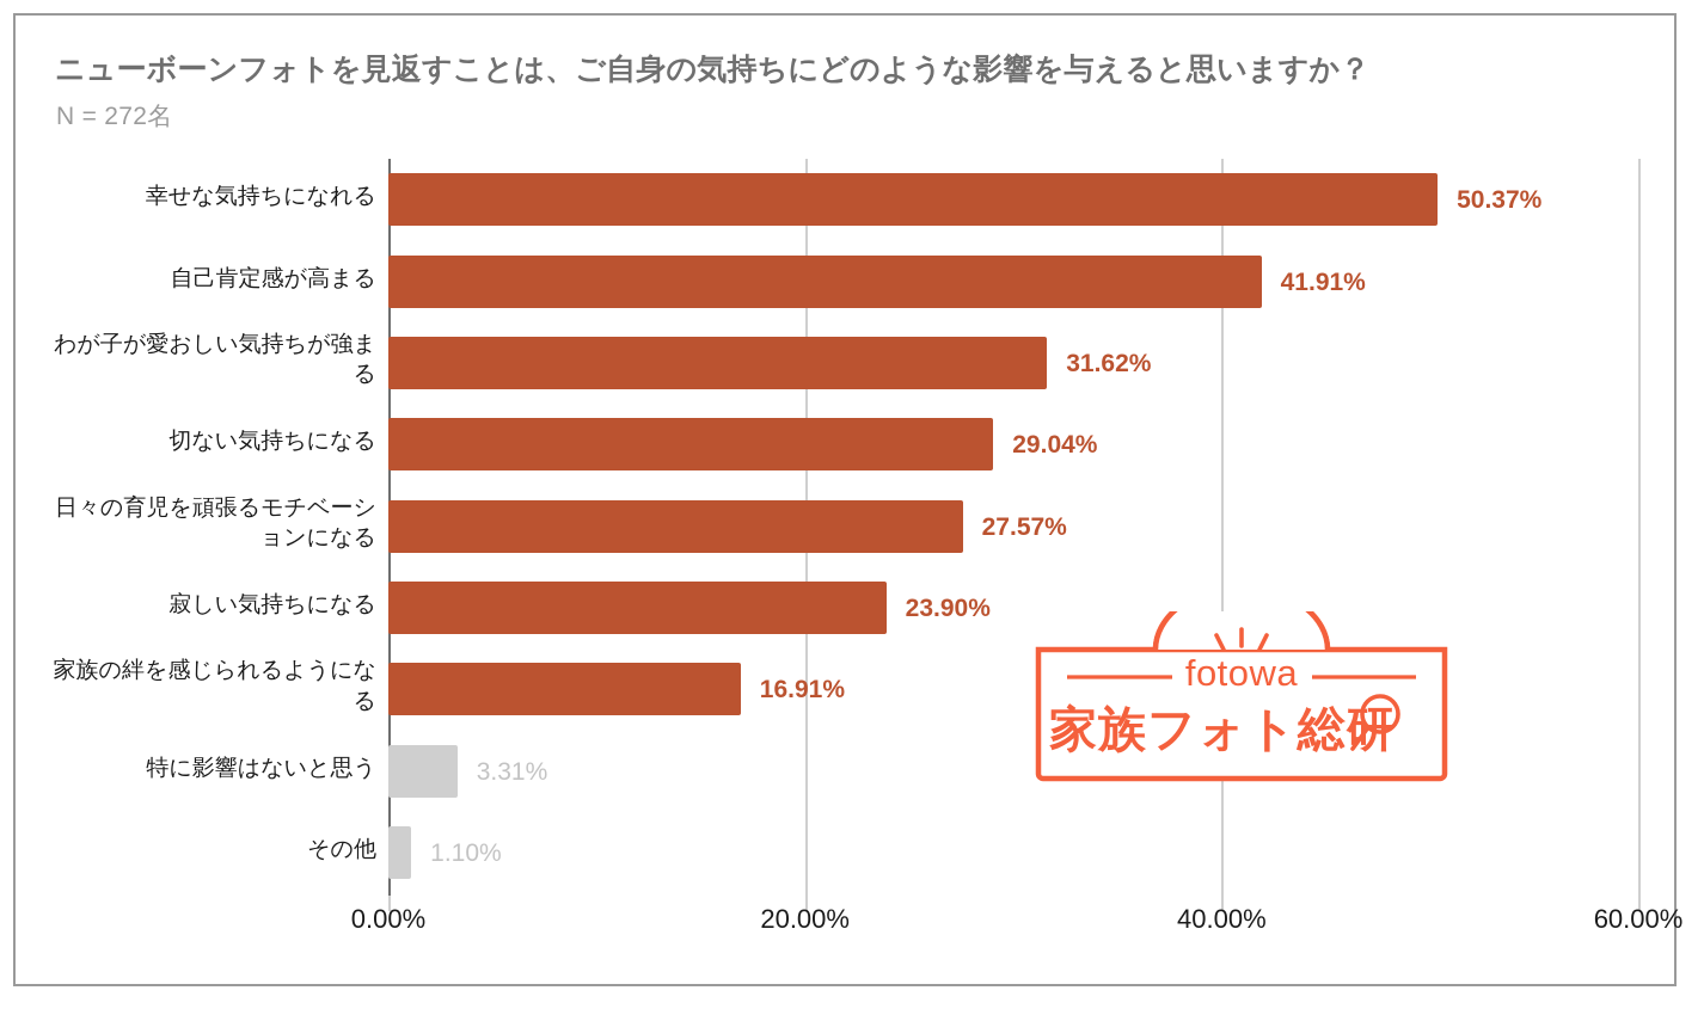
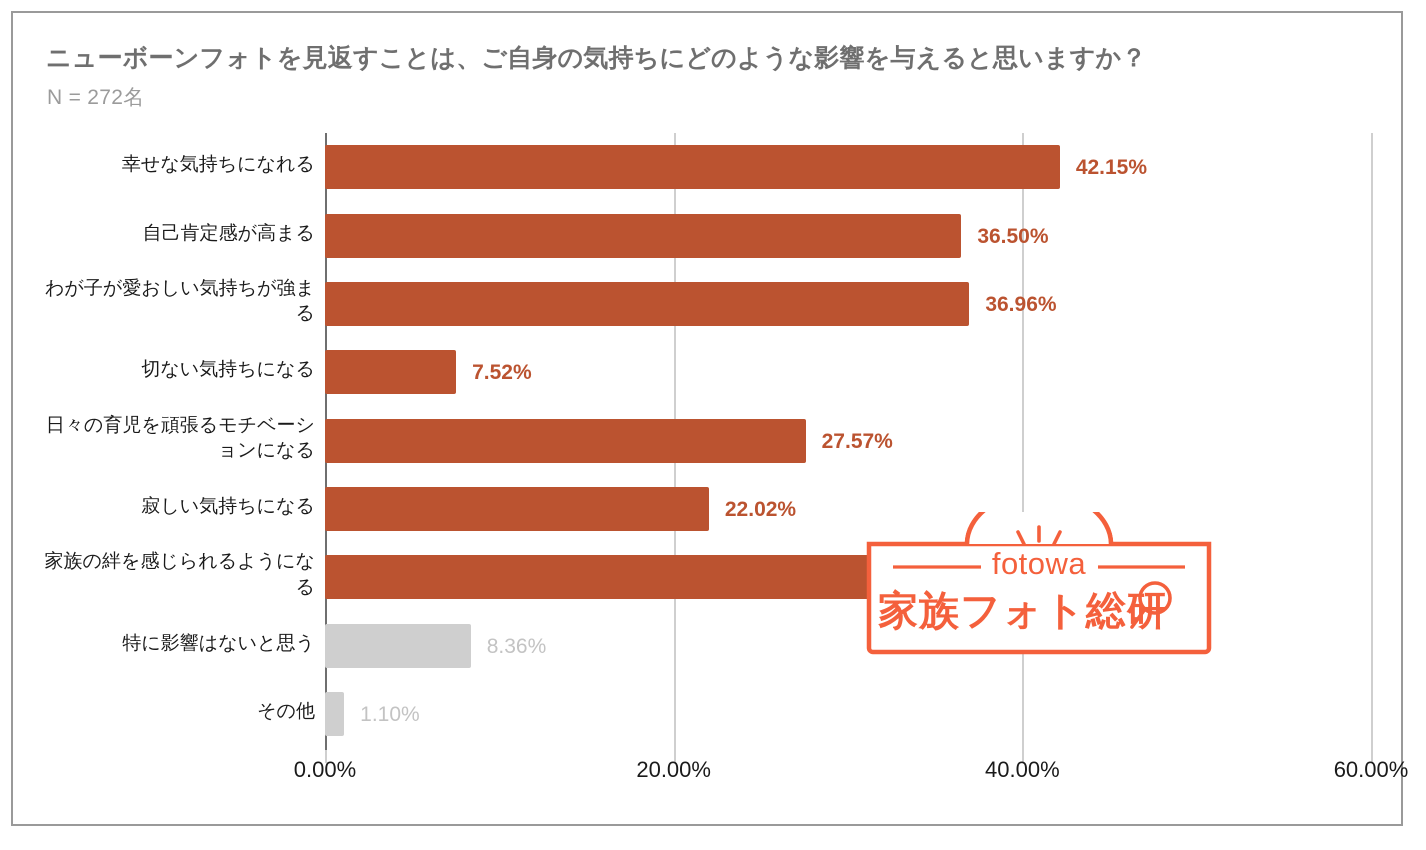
幸せな気持ちになれる: 50.37% -> 42.15%
自己肯定感が高まる: 41.91% -> 36.50%
わが子が愛おしい気持ちが強ま る: 31.62% -> 36.96%
切ない気持ちになる: 29.04% -> 7.52%
寂しい気持ちになる: 23.90% -> 22.02%
家族の絆を感じられるようにな る: 16.91% -> 34.56%
特に影響はないと思う: 3.31% -> 8.36%
